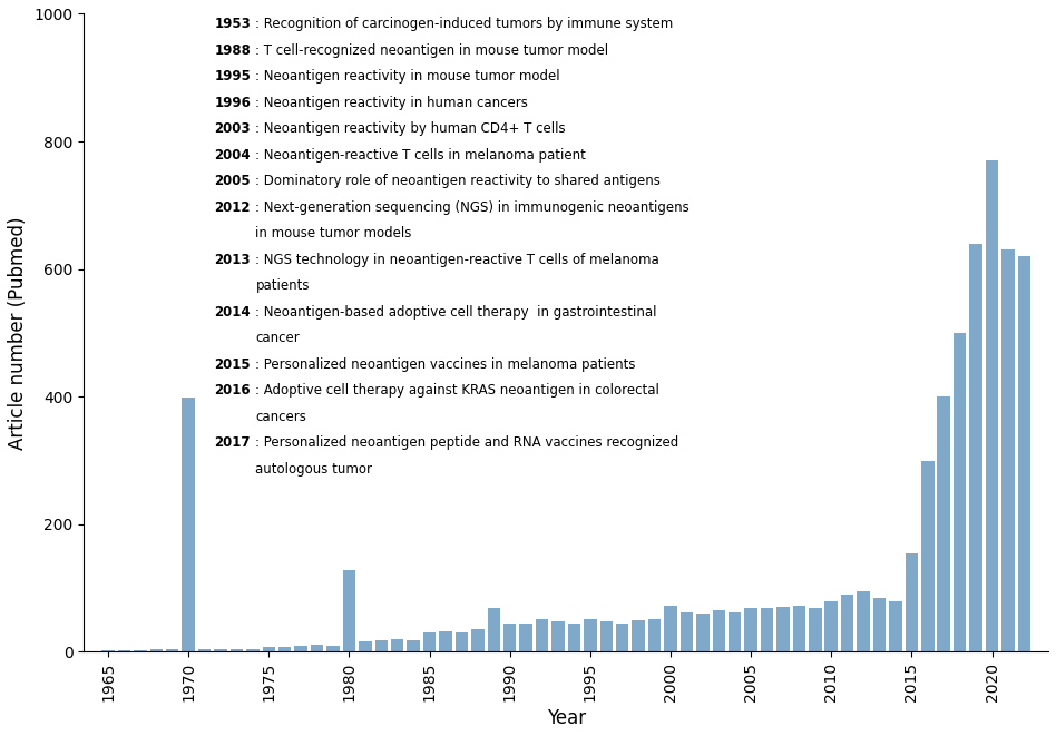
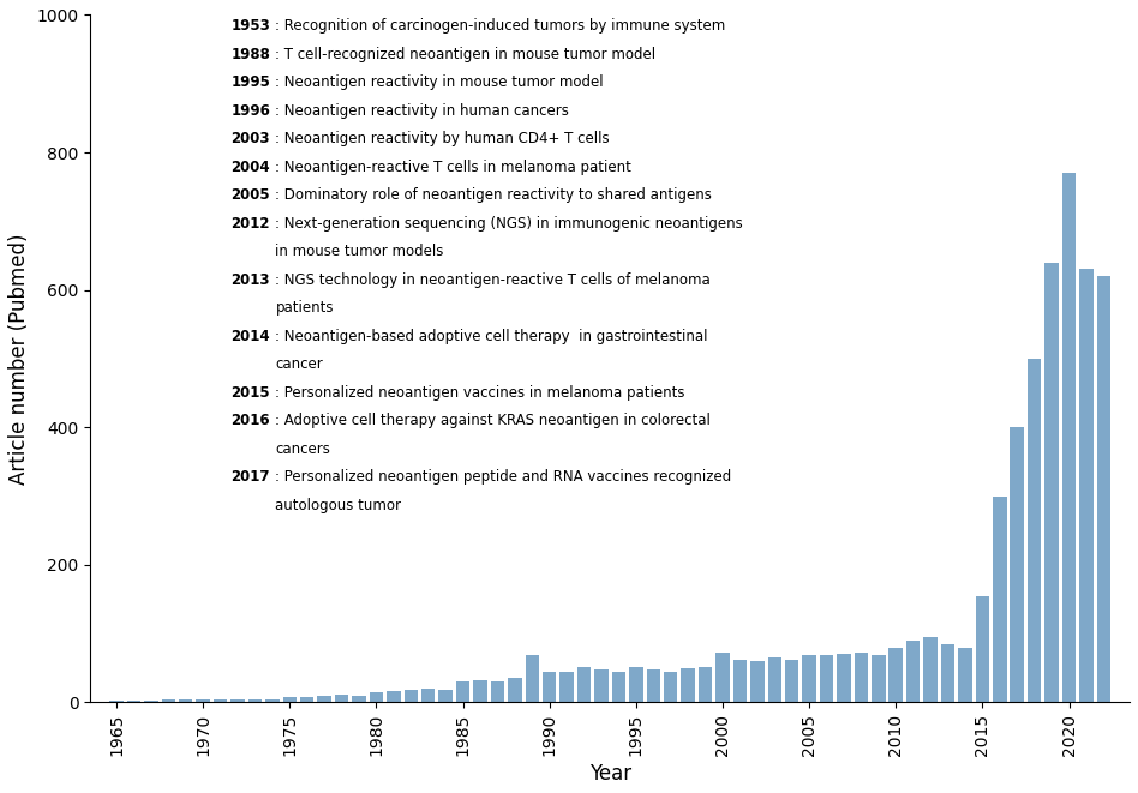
1970: 398 -> 5
1980: 128 -> 14
